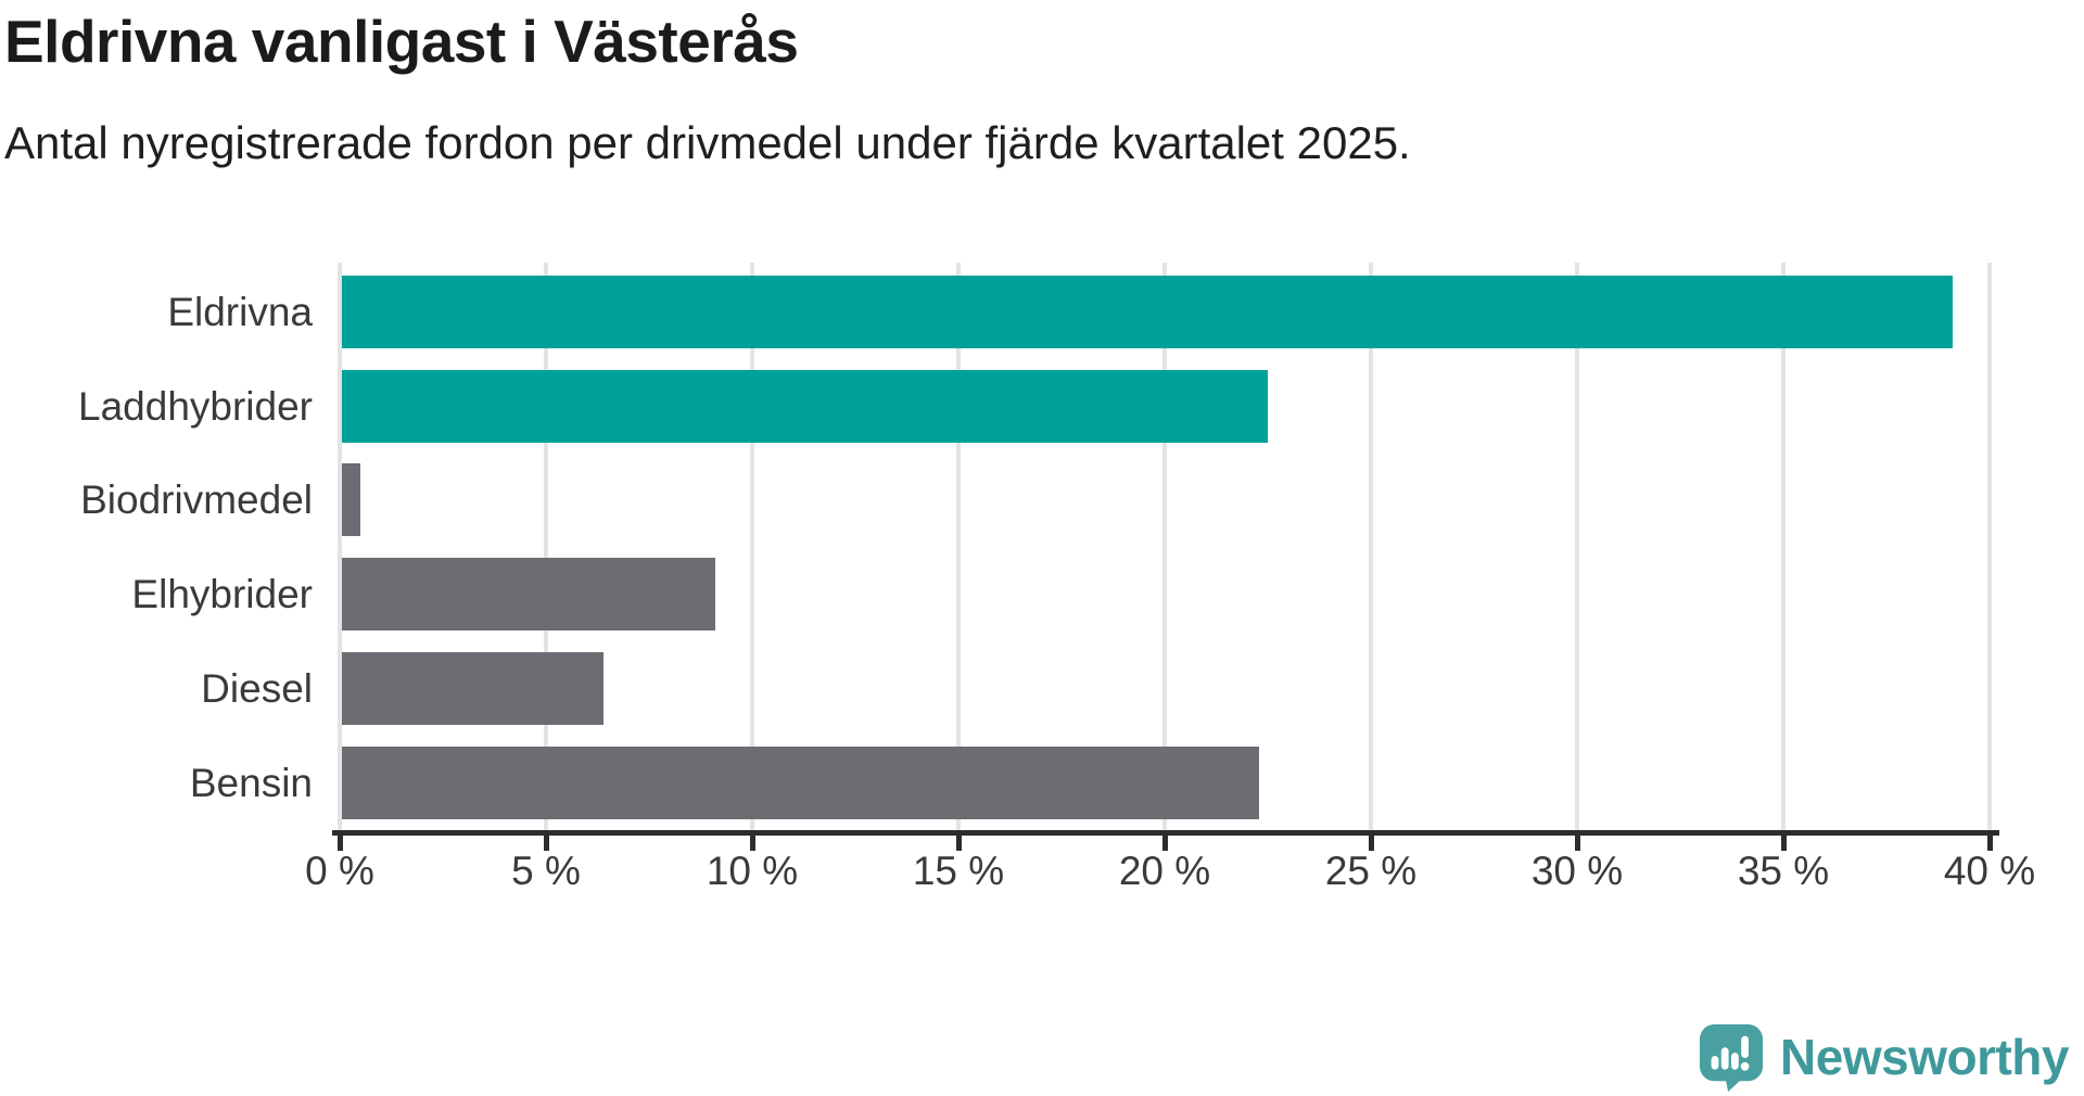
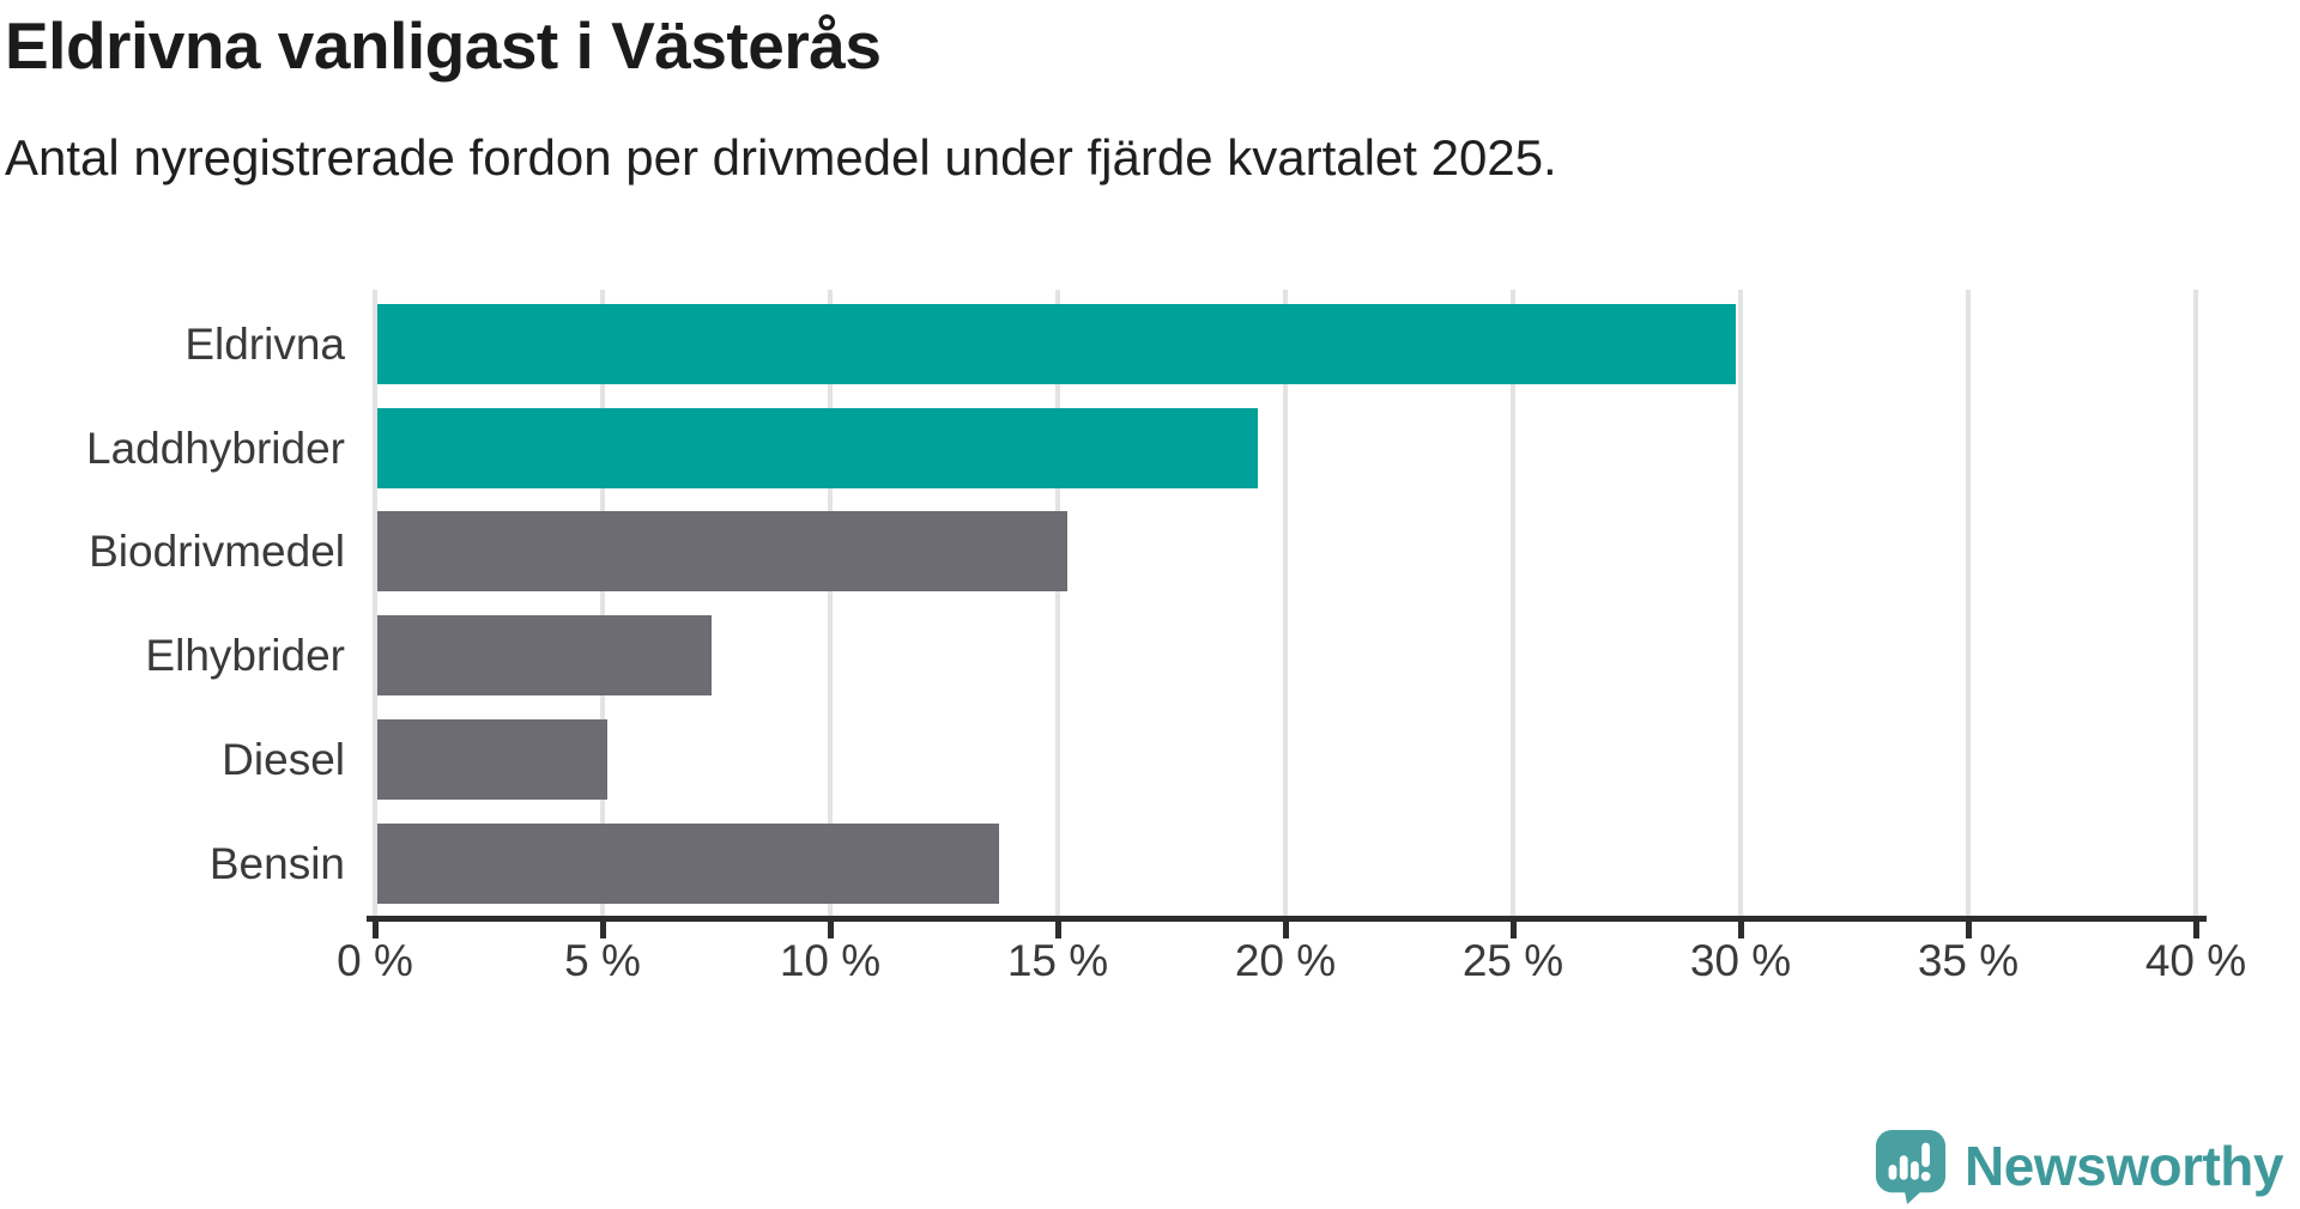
Eldrivna: 39.1% -> 29.9%
Laddhybrider: 22.5% -> 19.4%
Biodrivmedel: 0.5% -> 15.2%
Elhybrider: 9.1% -> 7.4%
Diesel: 6.4% -> 5.1%
Bensin: 22.3% -> 13.7%
